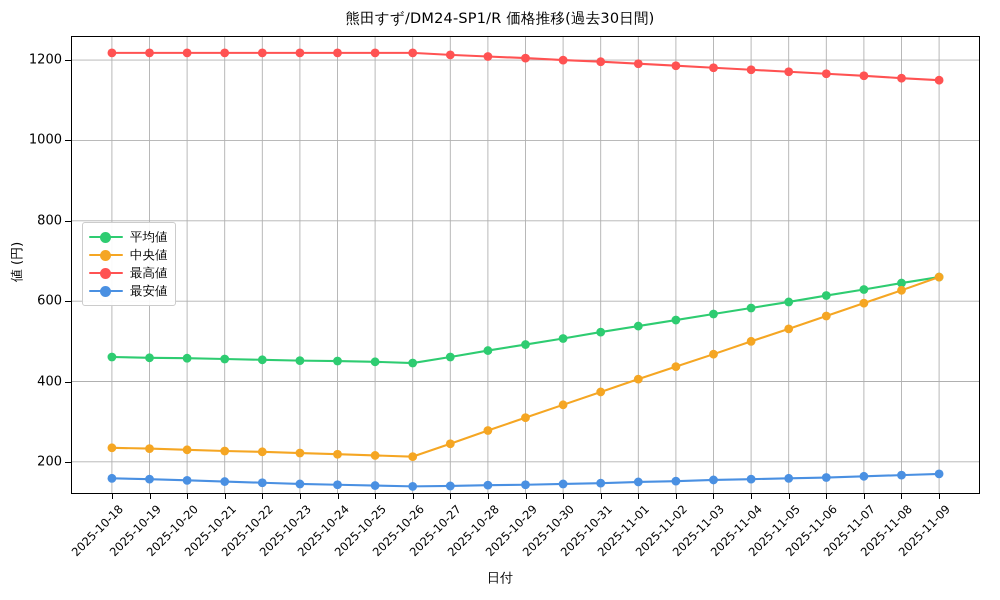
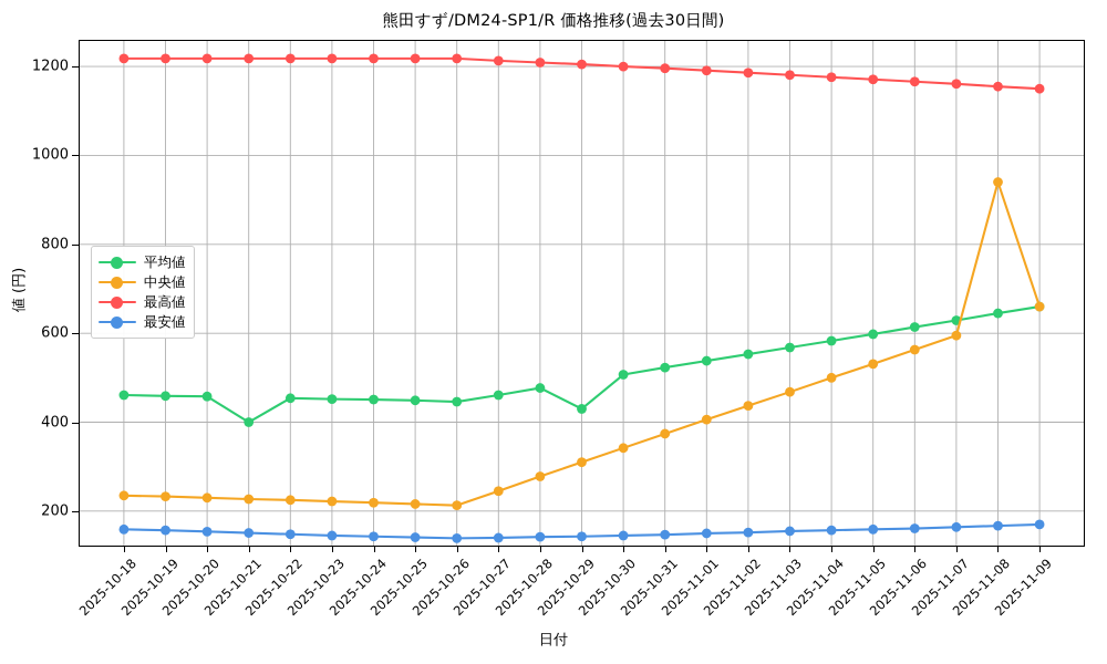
平均値/2025-10-21: 460 -> 400
平均値/2025-10-29: 490 -> 430
中央値/2025-11-08: 630 -> 940
